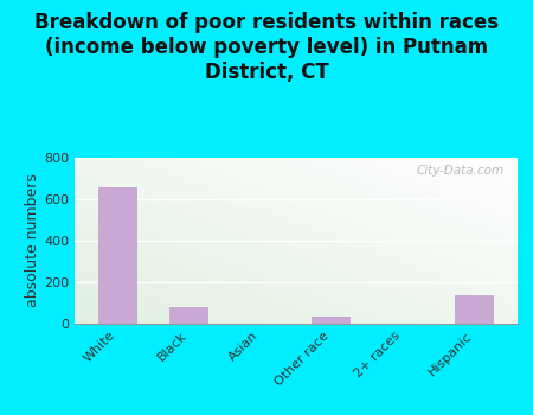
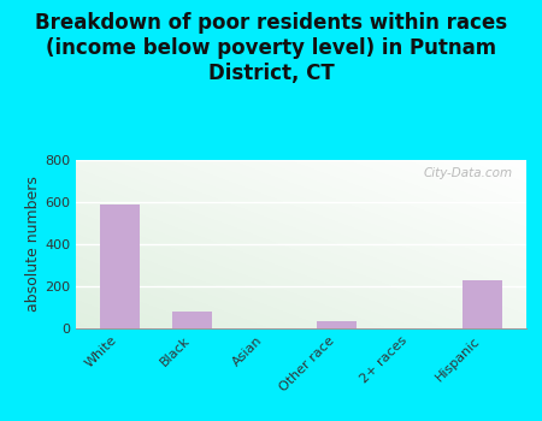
White: 660 -> 590
Hispanic: 140 -> 230
